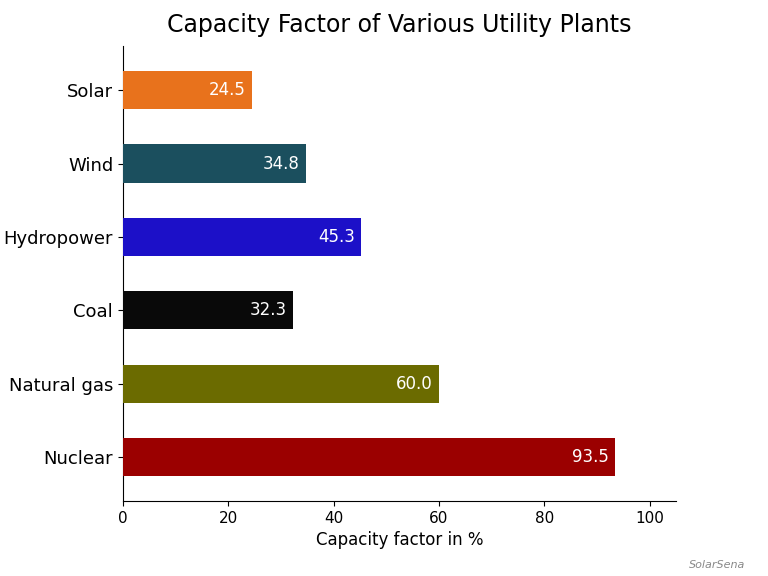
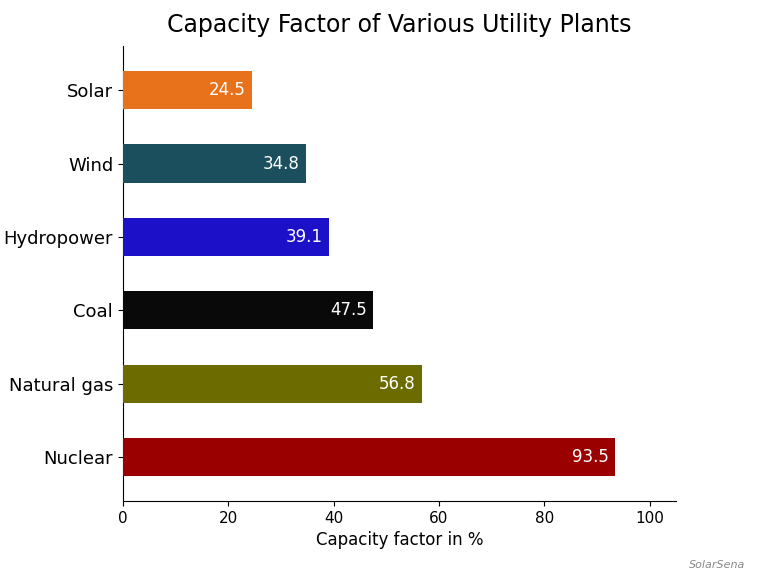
Hydropower: 45.3 -> 39.1
Coal: 32.3 -> 47.5
Natural gas: 60.0 -> 56.8
